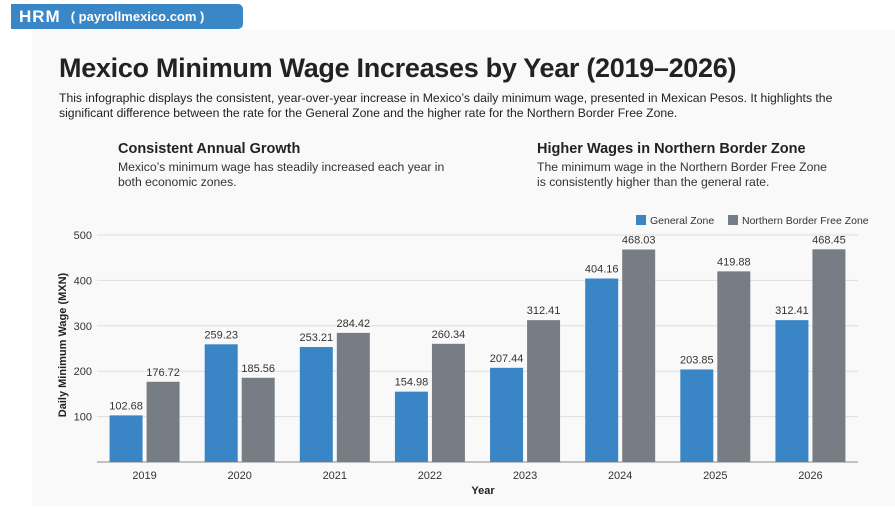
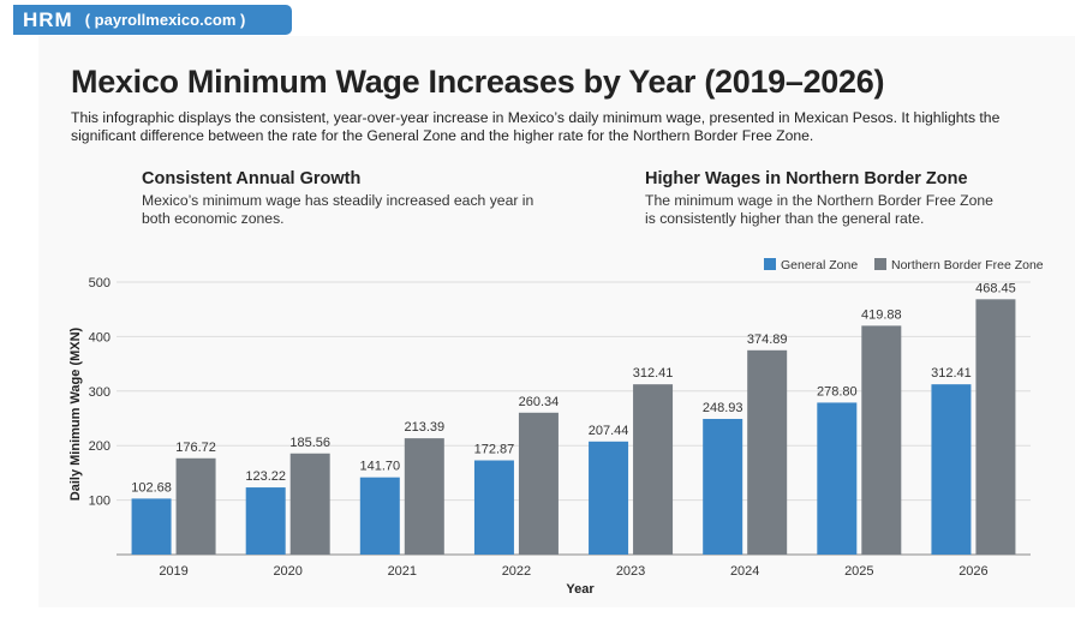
General Zone/2020: 259.23 -> 123.22
General Zone/2021: 253.21 -> 141.70
Northern Border Free Zone/2021: 284.42 -> 213.39
General Zone/2022: 154.98 -> 172.87
General Zone/2024: 404.16 -> 248.93
Northern Border Free Zone/2024: 468.03 -> 374.89
General Zone/2025: 203.85 -> 278.80
